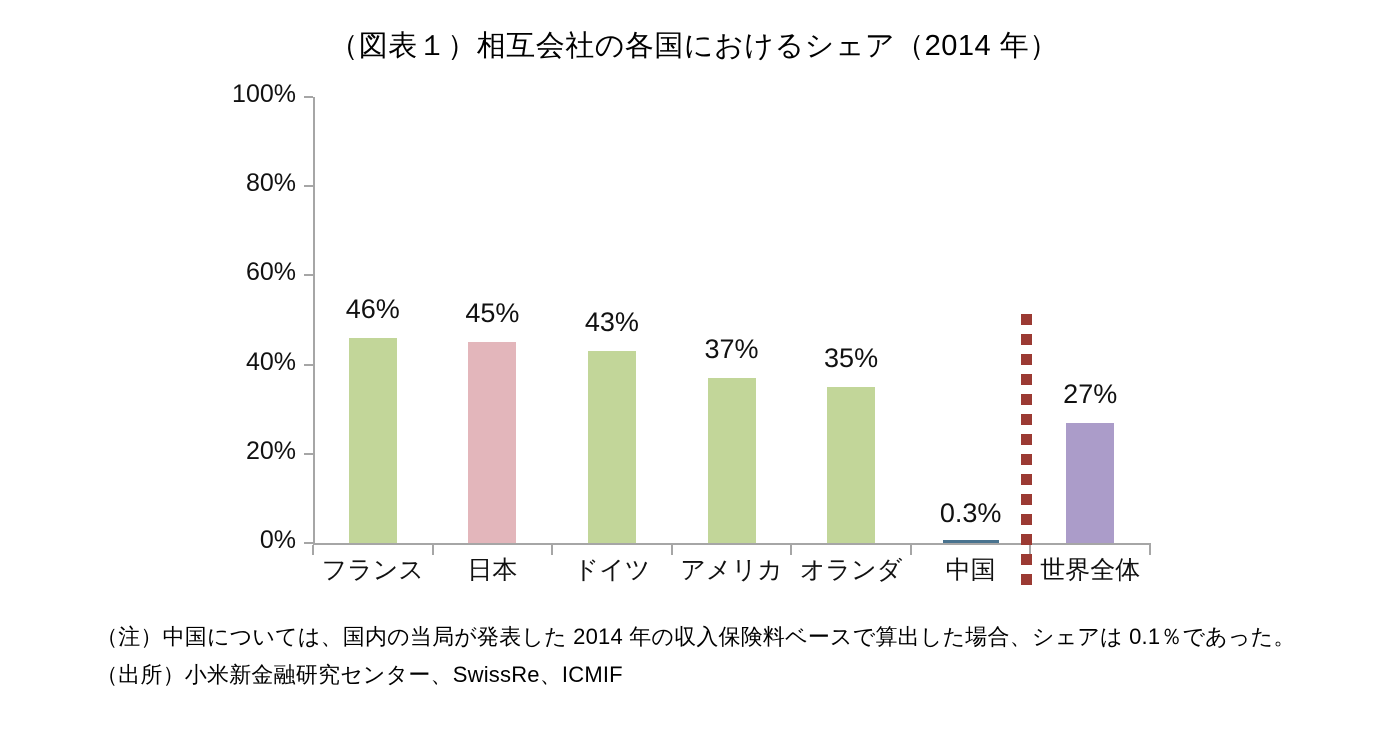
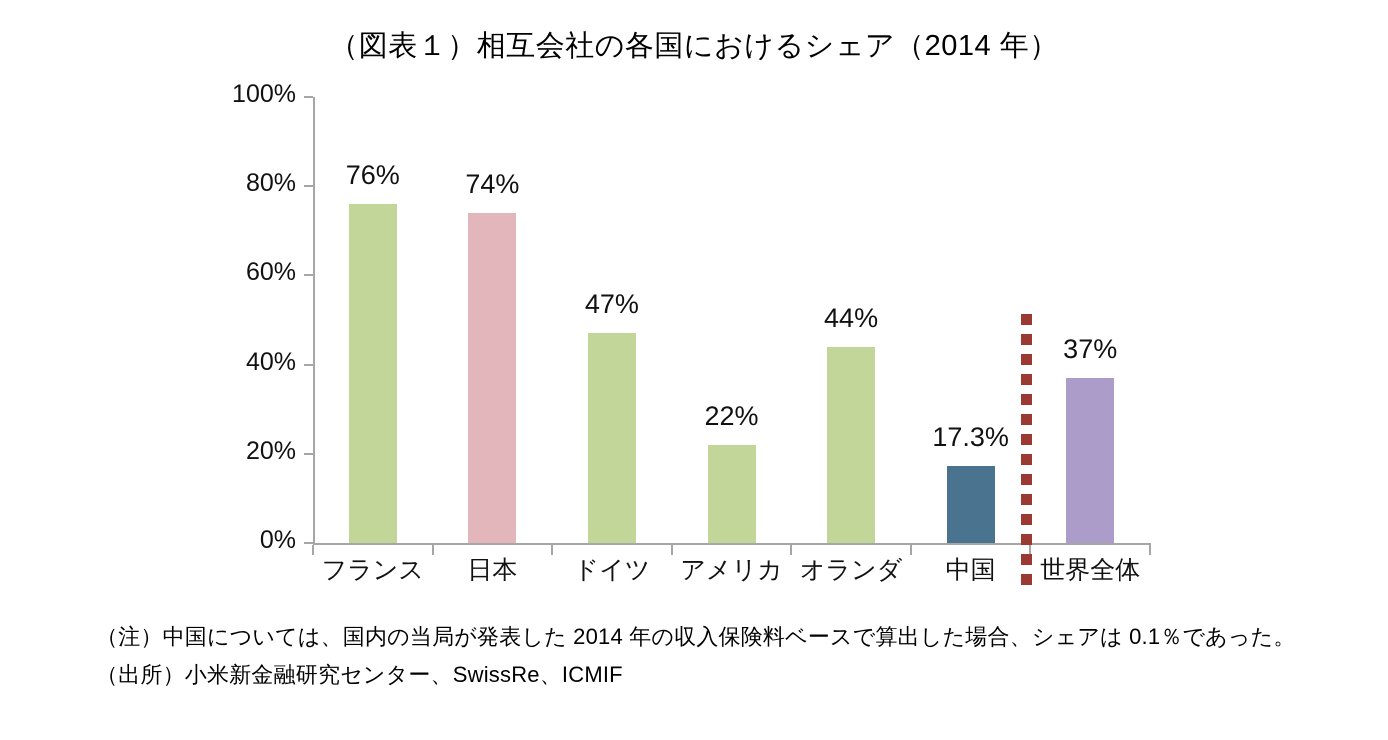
フランス: 46% -> 76%
日本: 45% -> 74%
ドイツ: 43% -> 47%
アメリカ: 37% -> 22%
オランダ: 35% -> 44%
中国: 0.3% -> 17.3%
世界全体: 27% -> 37%
